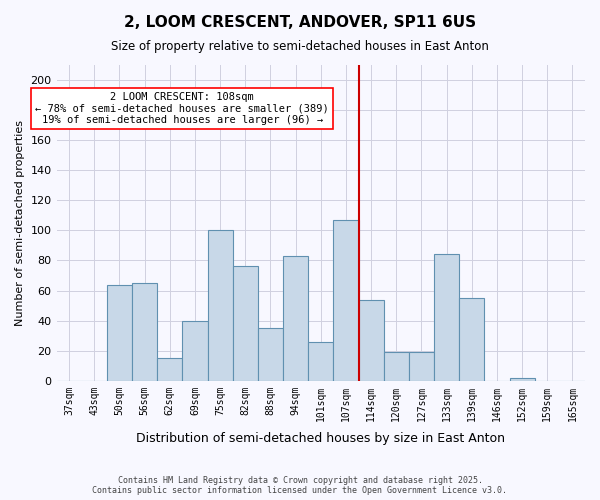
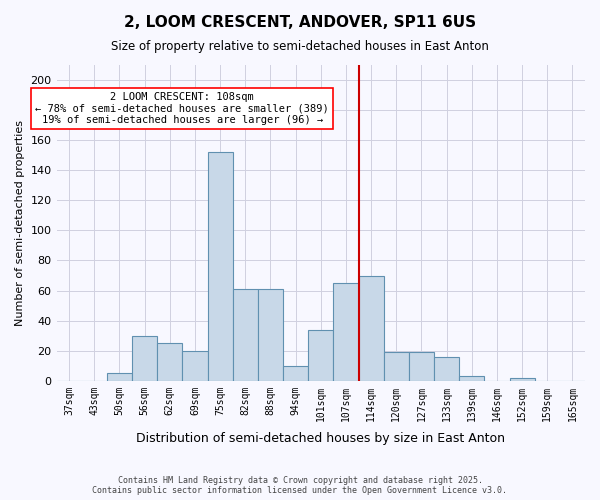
50sqm: 64 -> 5
56sqm: 65 -> 30
62sqm: 15 -> 25
69sqm: 40 -> 20
75sqm: 100 -> 152
82sqm: 76 -> 61
88sqm: 35 -> 61
94sqm: 83 -> 10
101sqm: 26 -> 34
107sqm: 107 -> 65
114sqm: 54 -> 70
133sqm: 84 -> 16
139sqm: 55 -> 3
